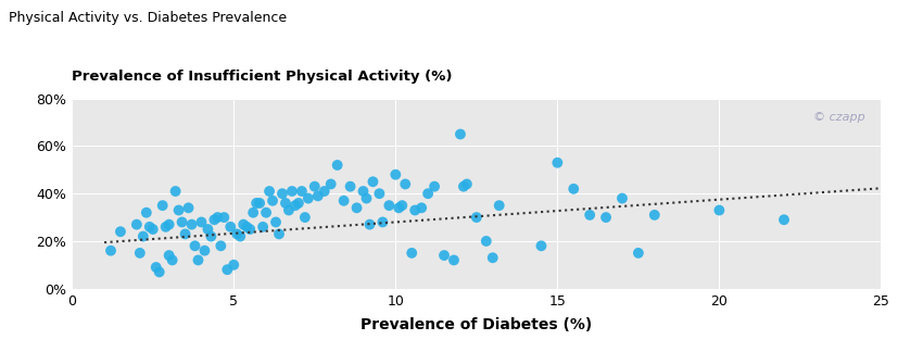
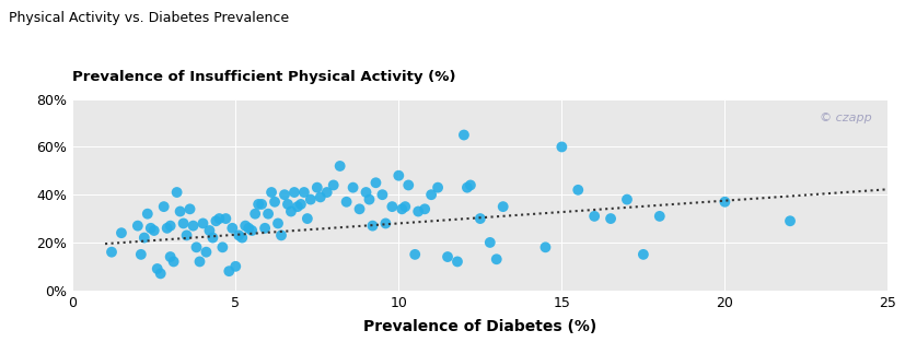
15: 53% -> 60%
20: 33% -> 37%
